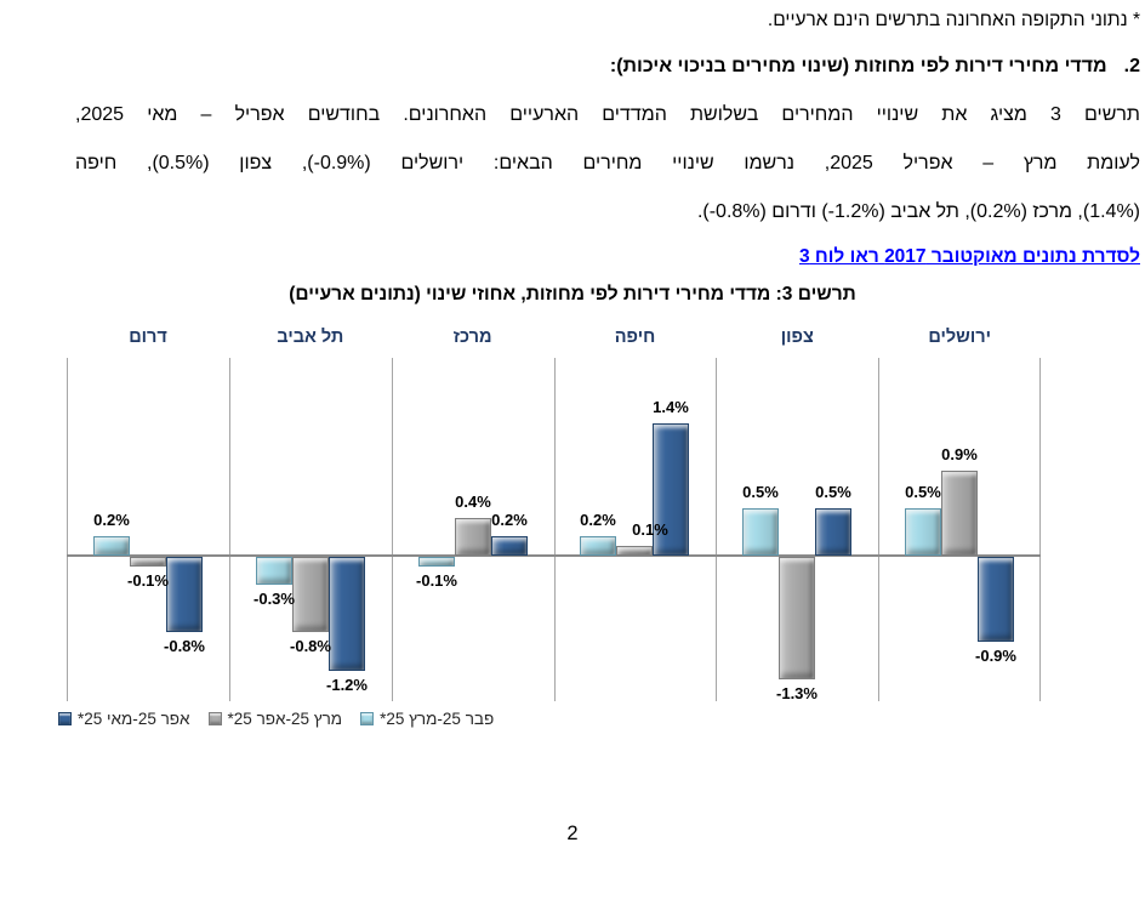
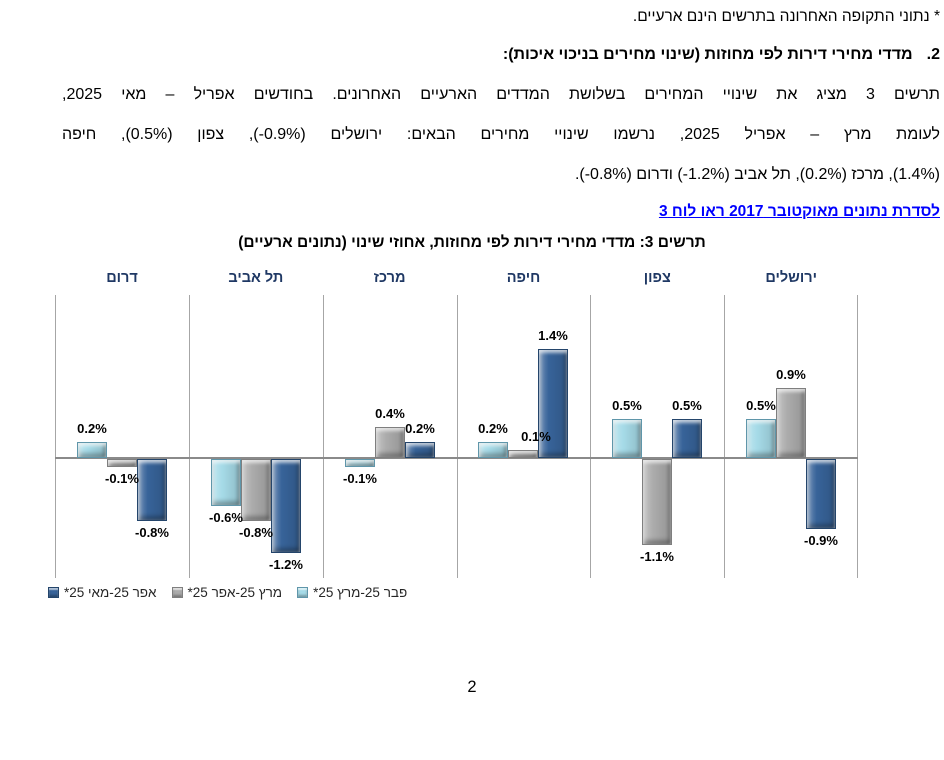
מרץ 25-אפר 25*/צפון: -1.3% -> -1.1%
פבר 25-מרץ 25*/תל אביב: -0.3% -> -0.6%
